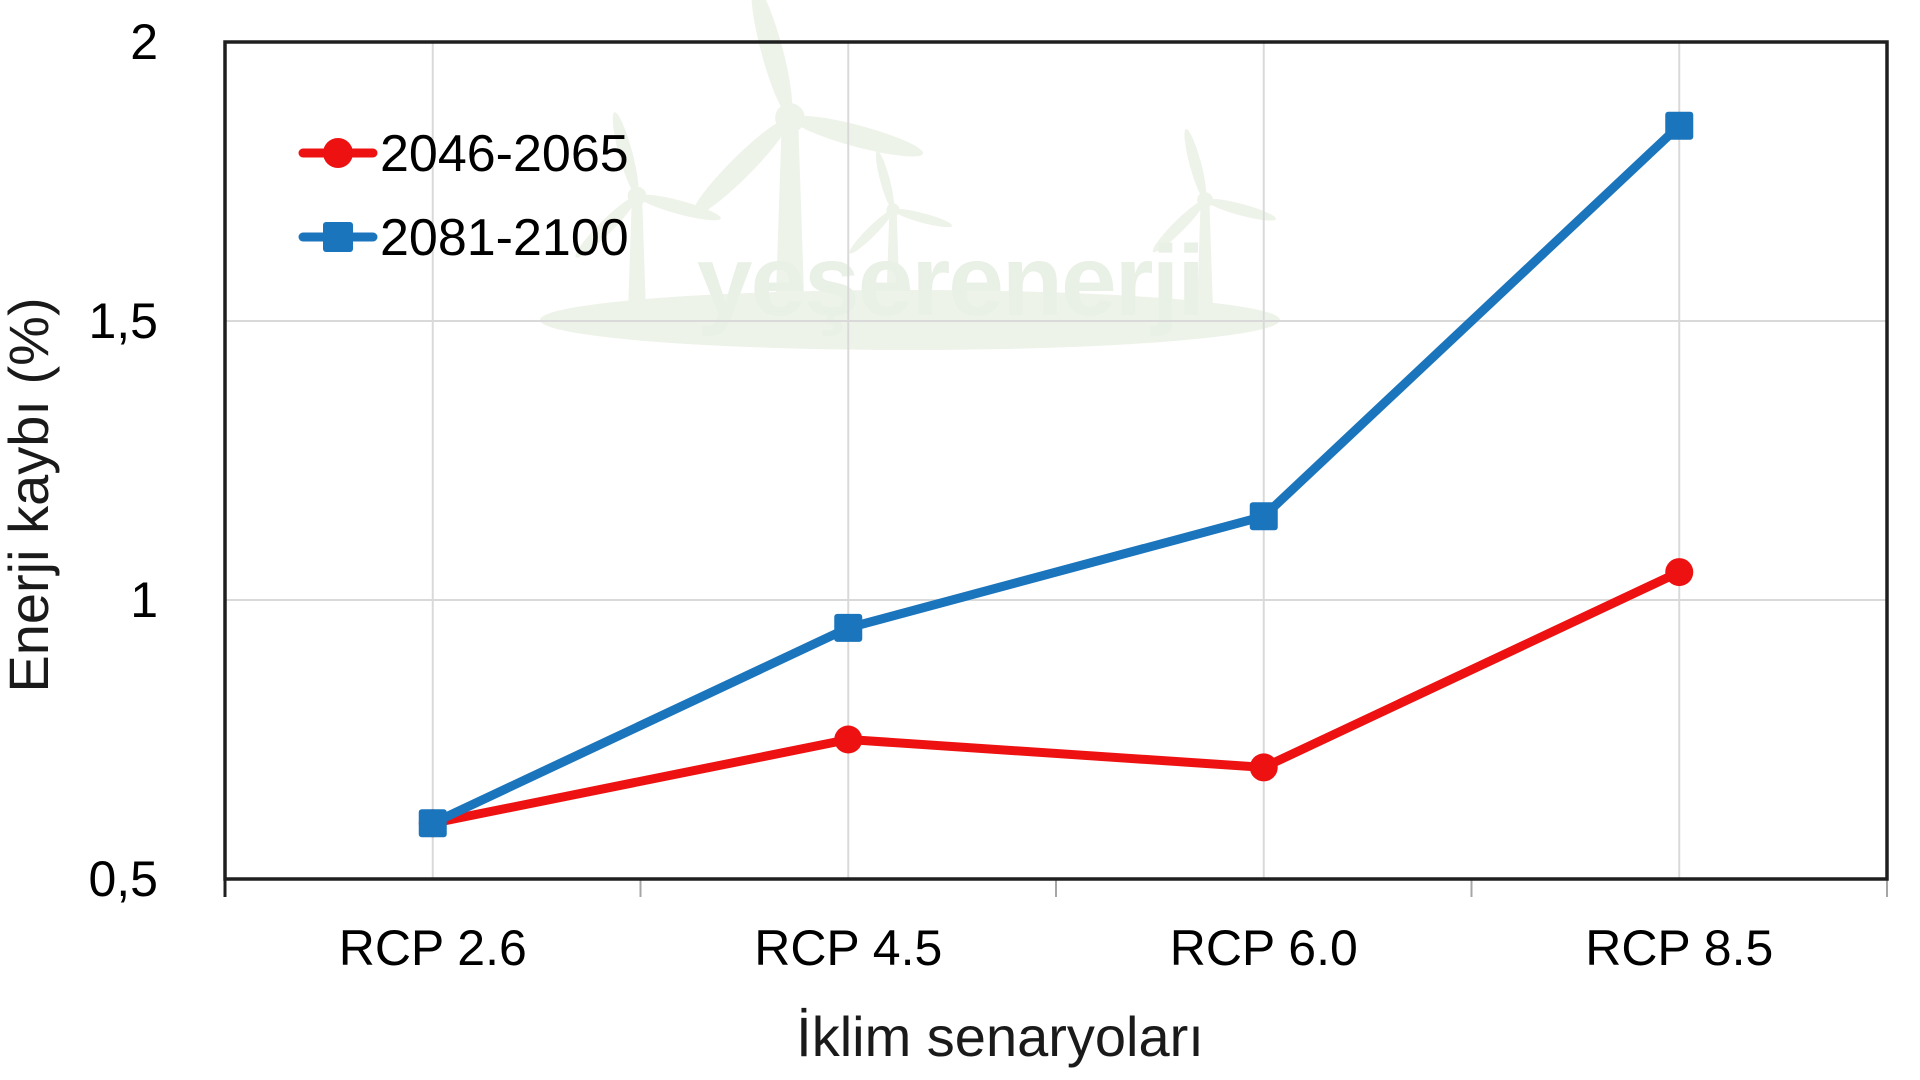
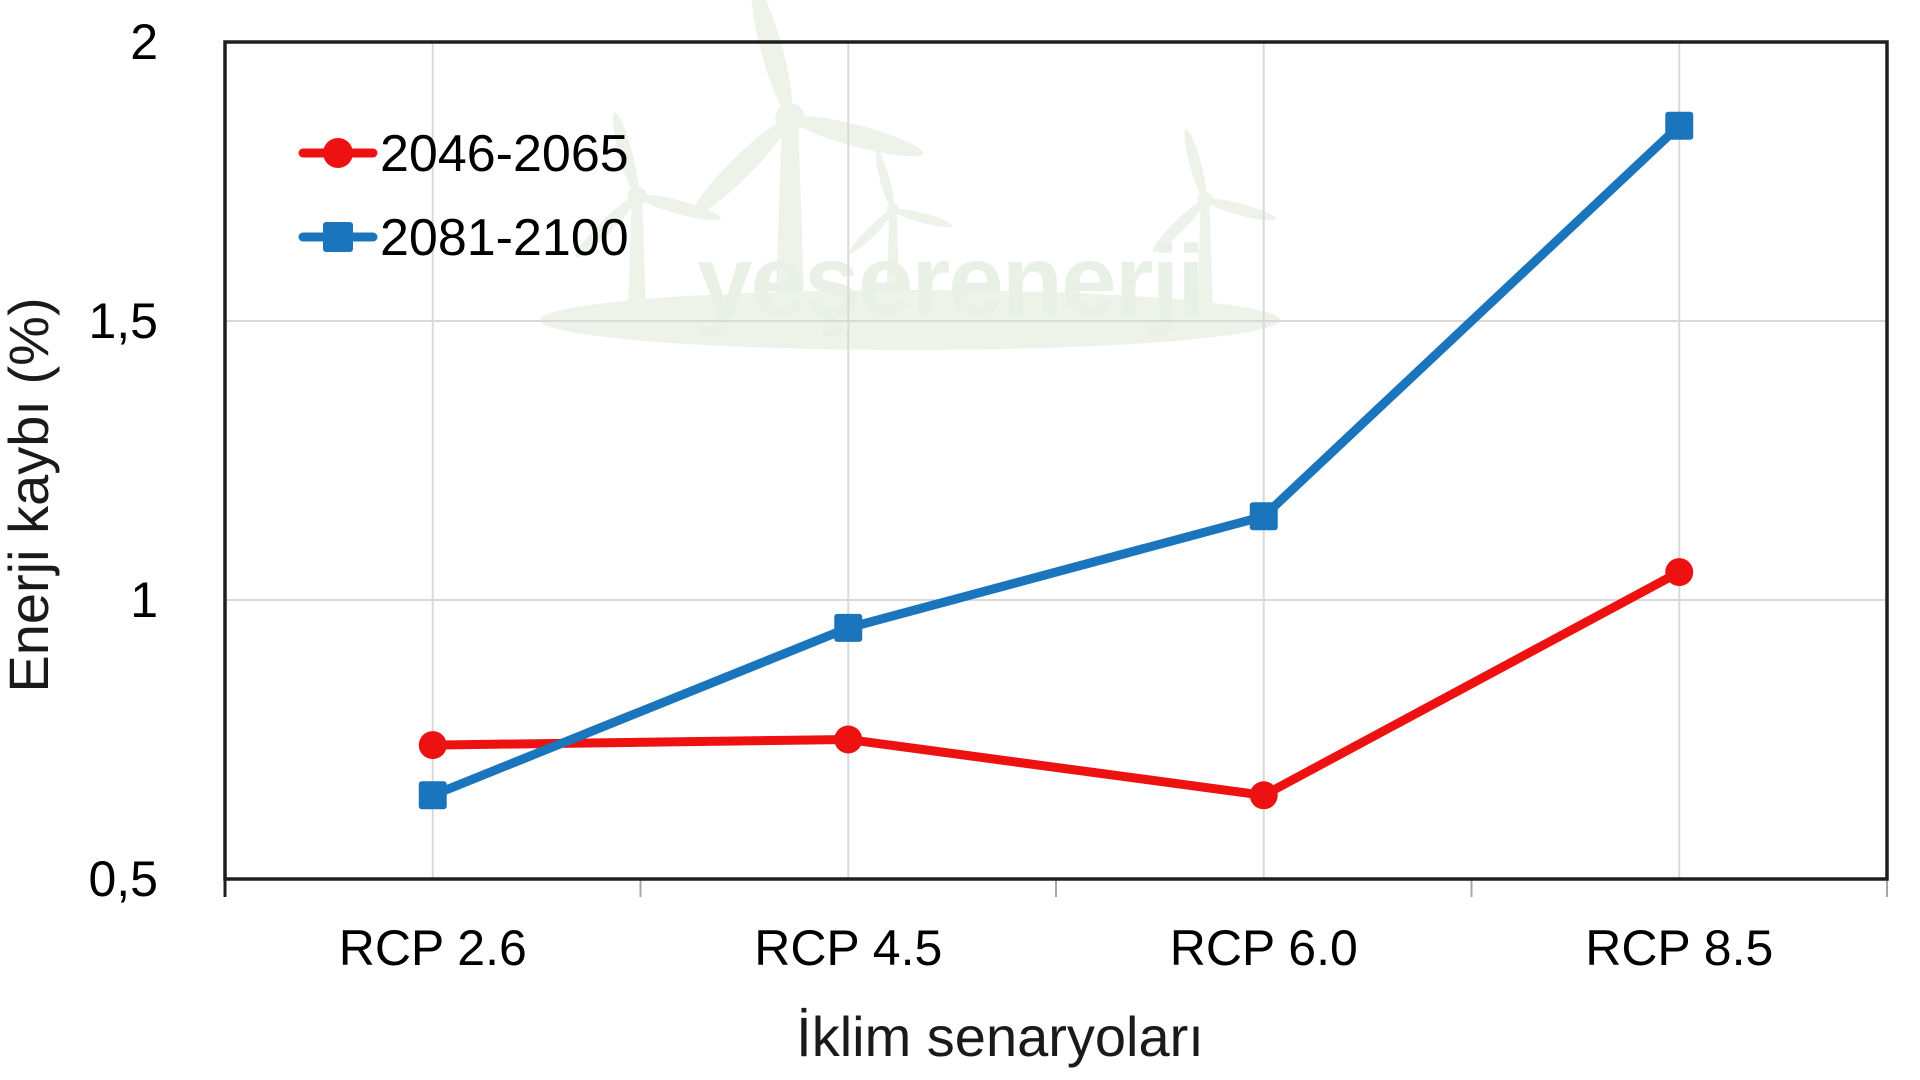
2046-2065/RCP 2.6: 0,60 -> 0,74
2081-2100/RCP 2.6: 0,60 -> 0,65
2046-2065/RCP 6.0: 0,70 -> 0,65
